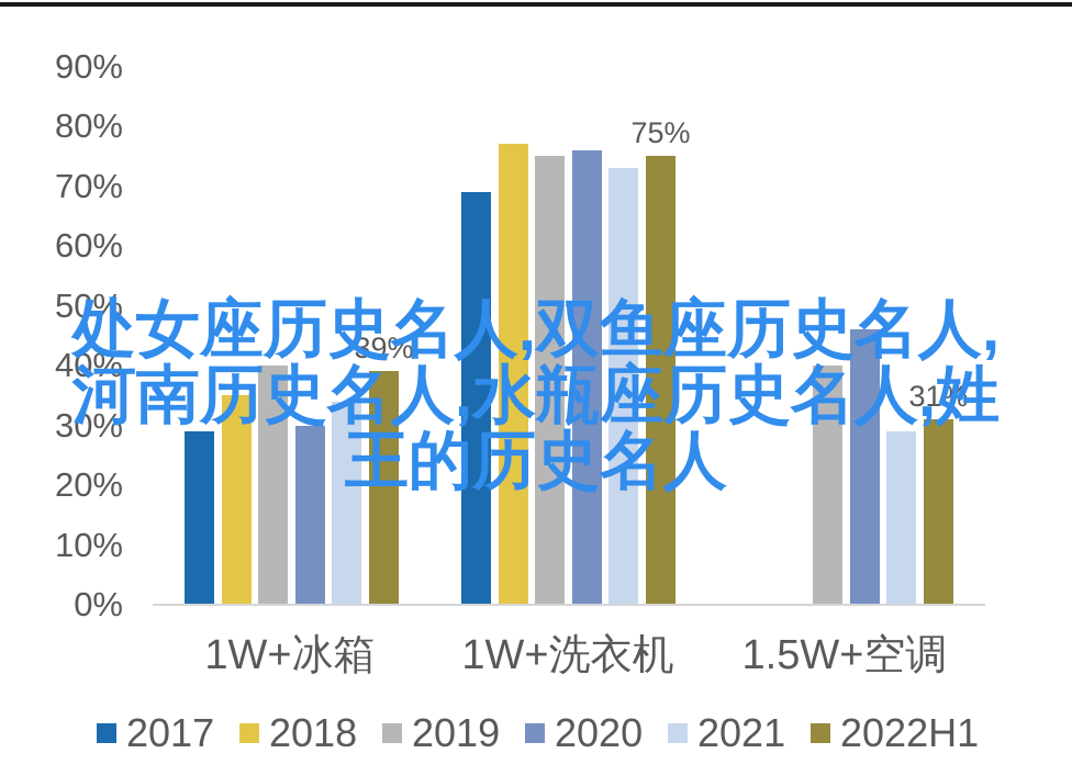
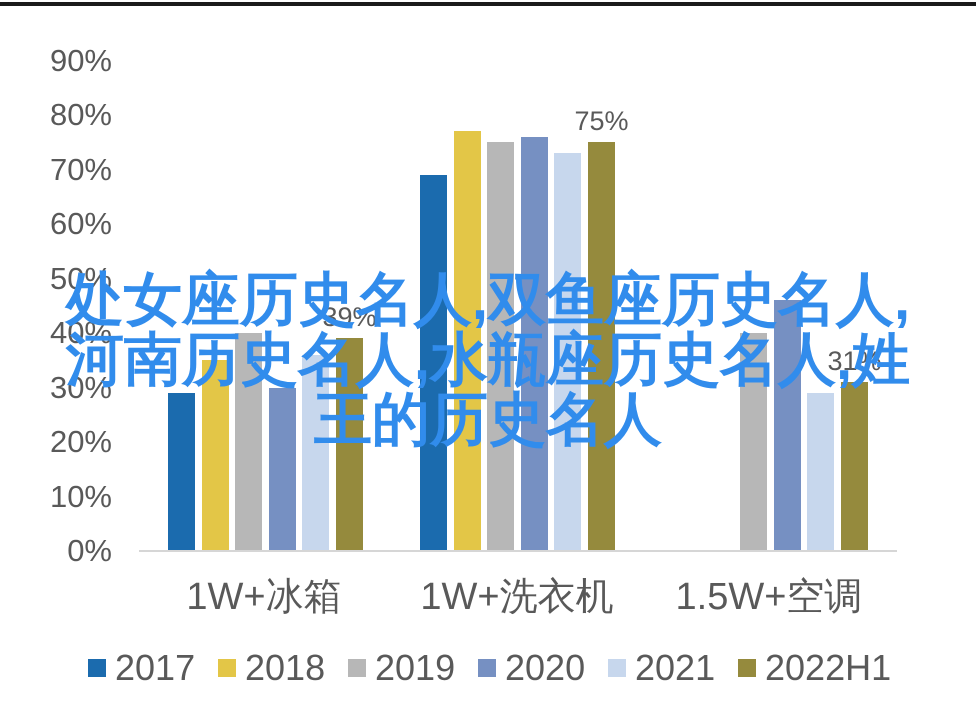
2021/1W+冰箱: 34% -> 36%
